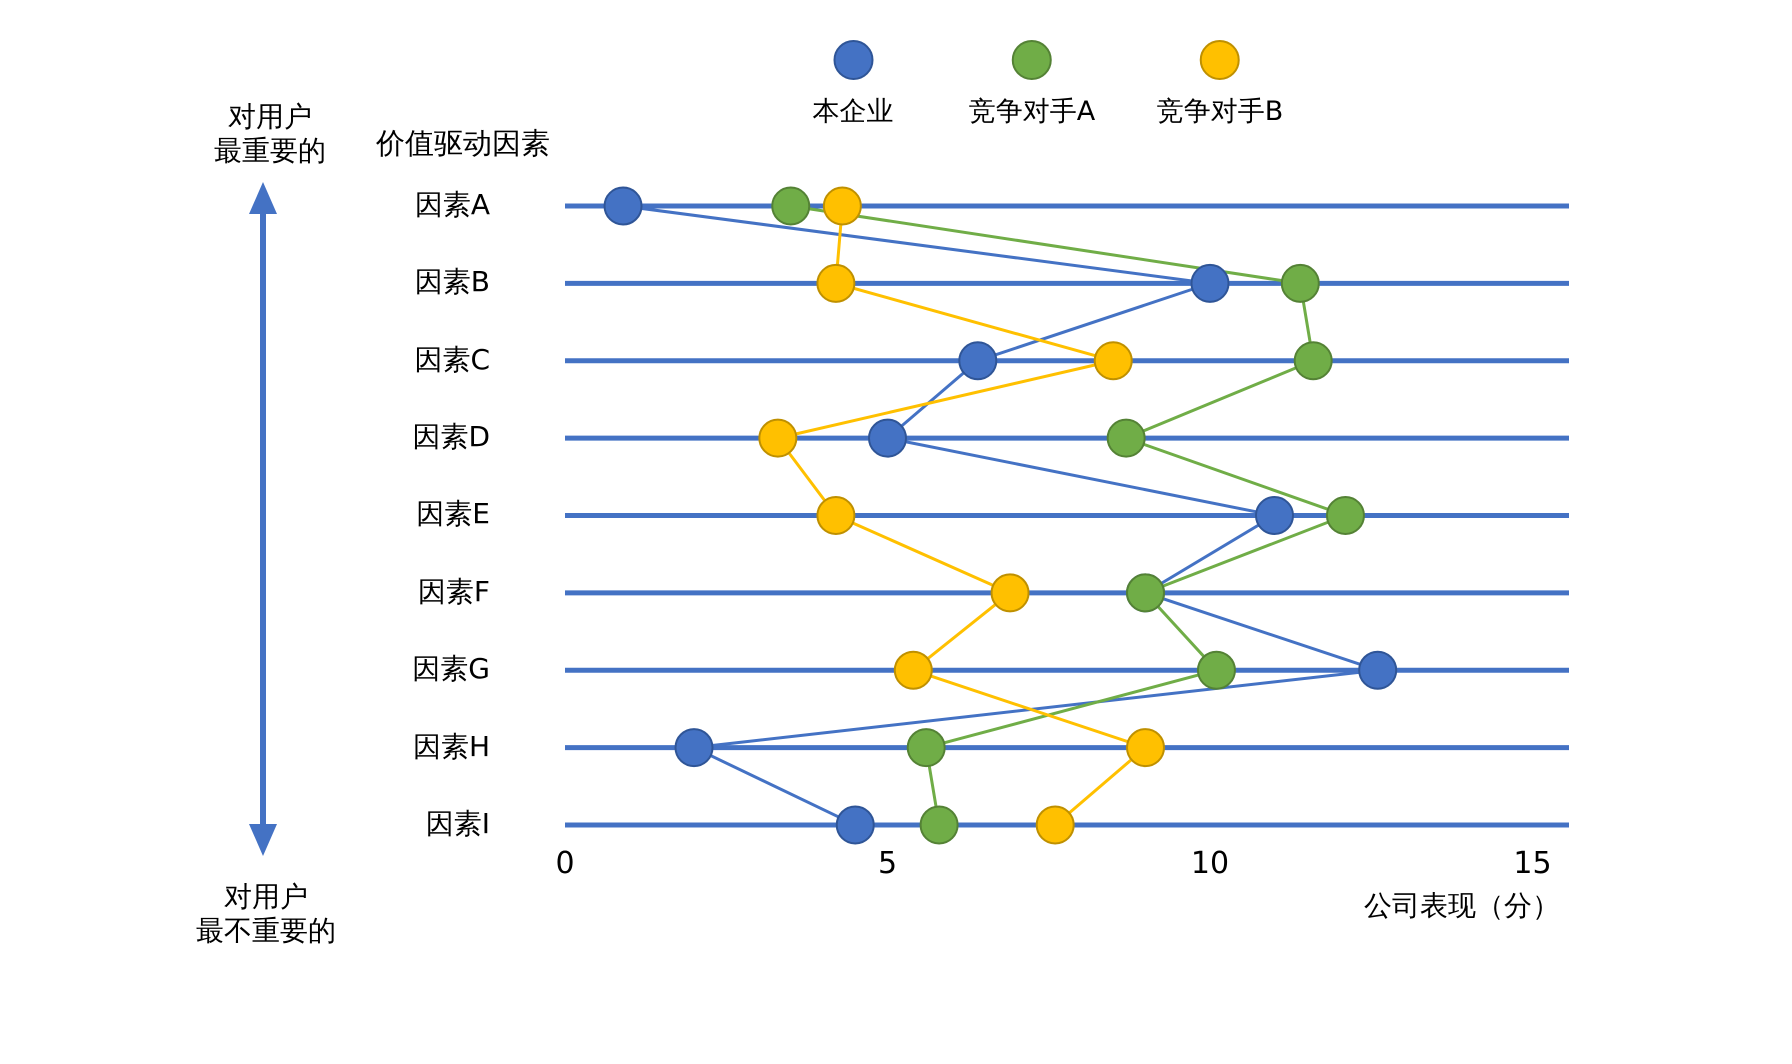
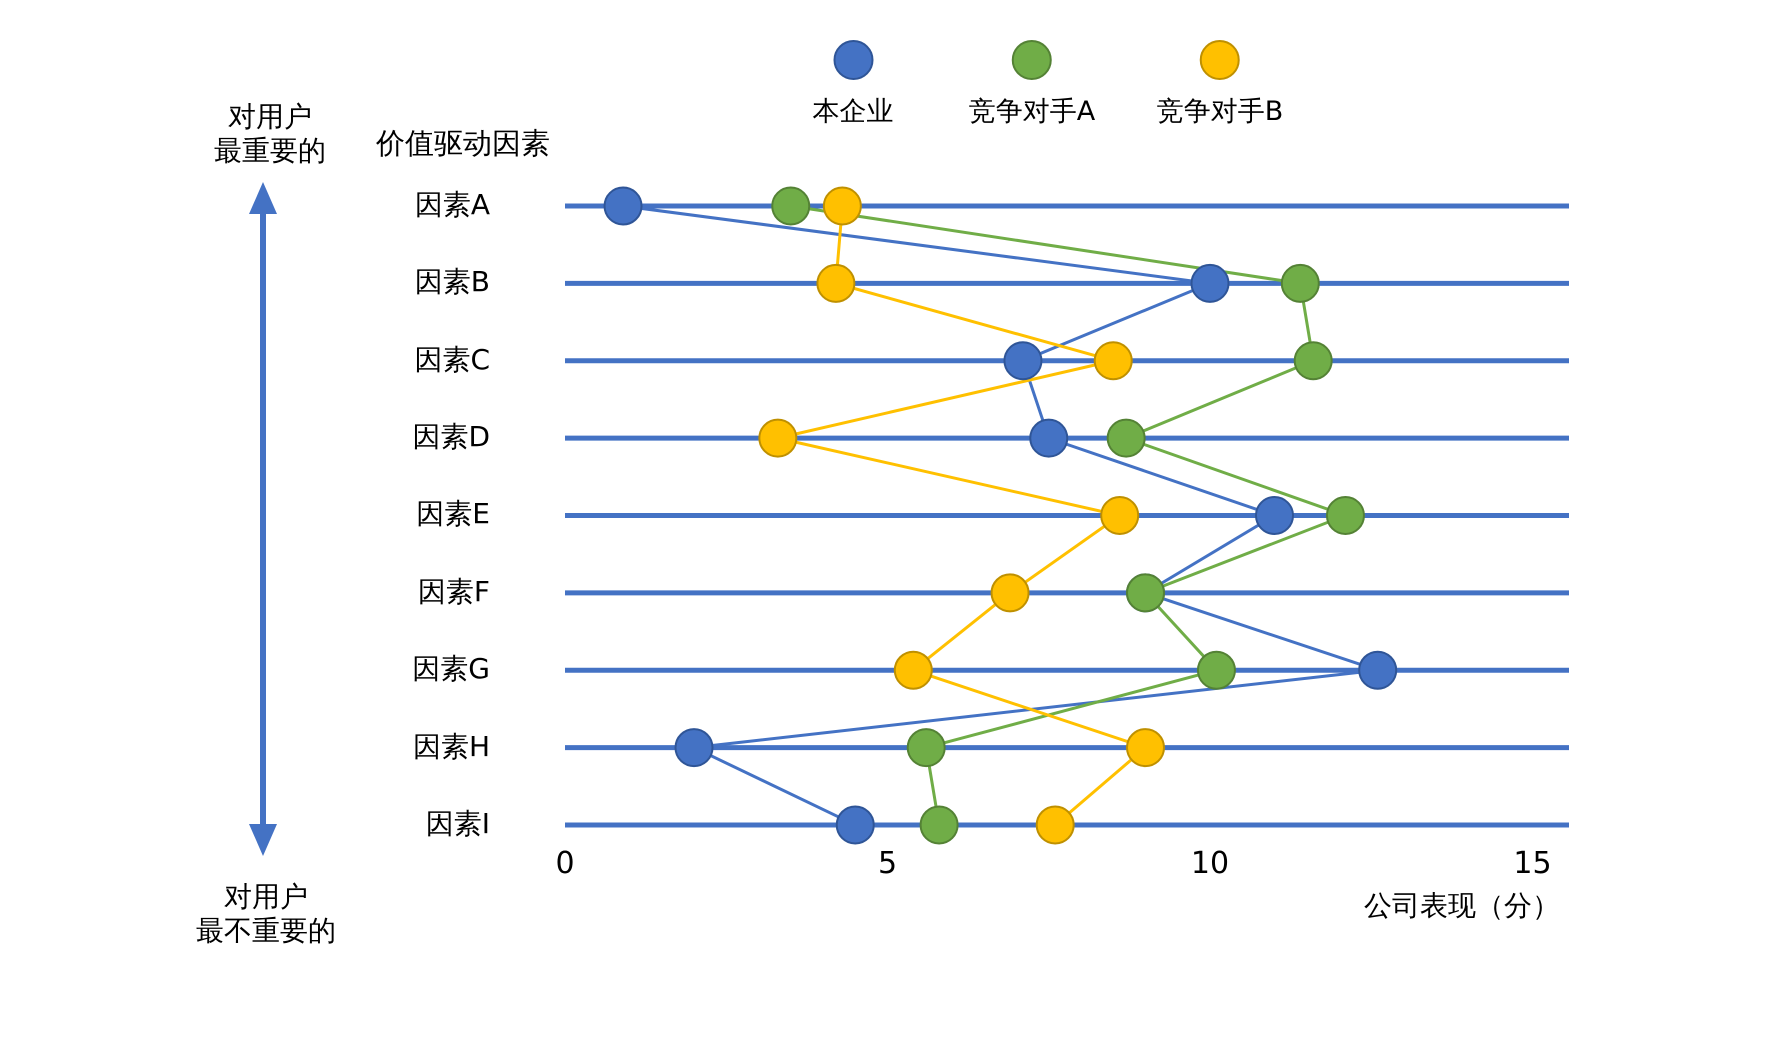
本企业/因素C: 6.4 -> 7.1
本企业/因素D: 5.0 -> 7.5
竞争对手B/因素E: 4.2 -> 8.6
